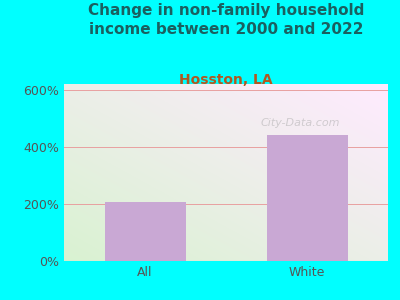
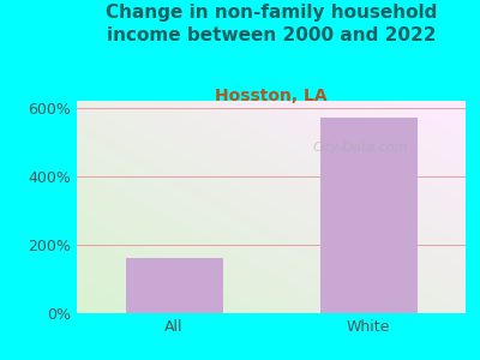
All: 205% -> 160%
White: 440% -> 570%
